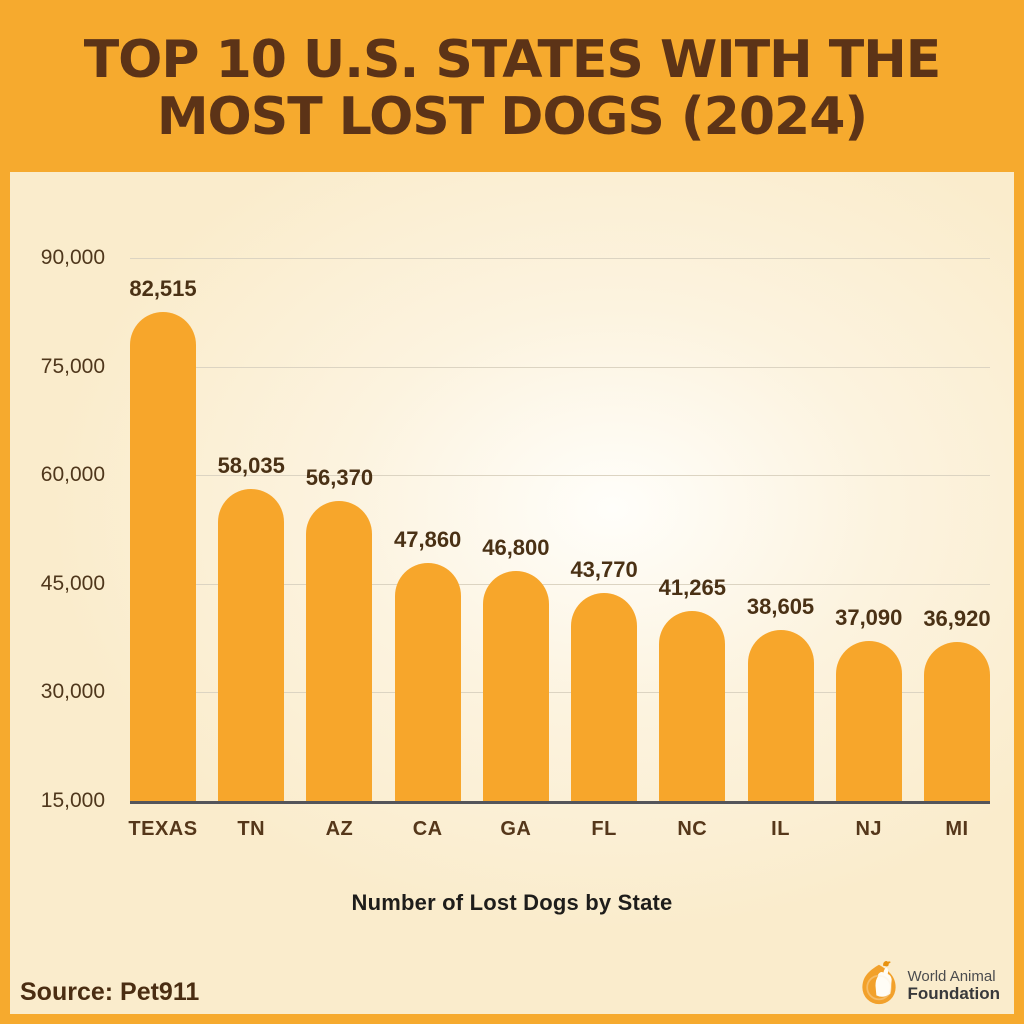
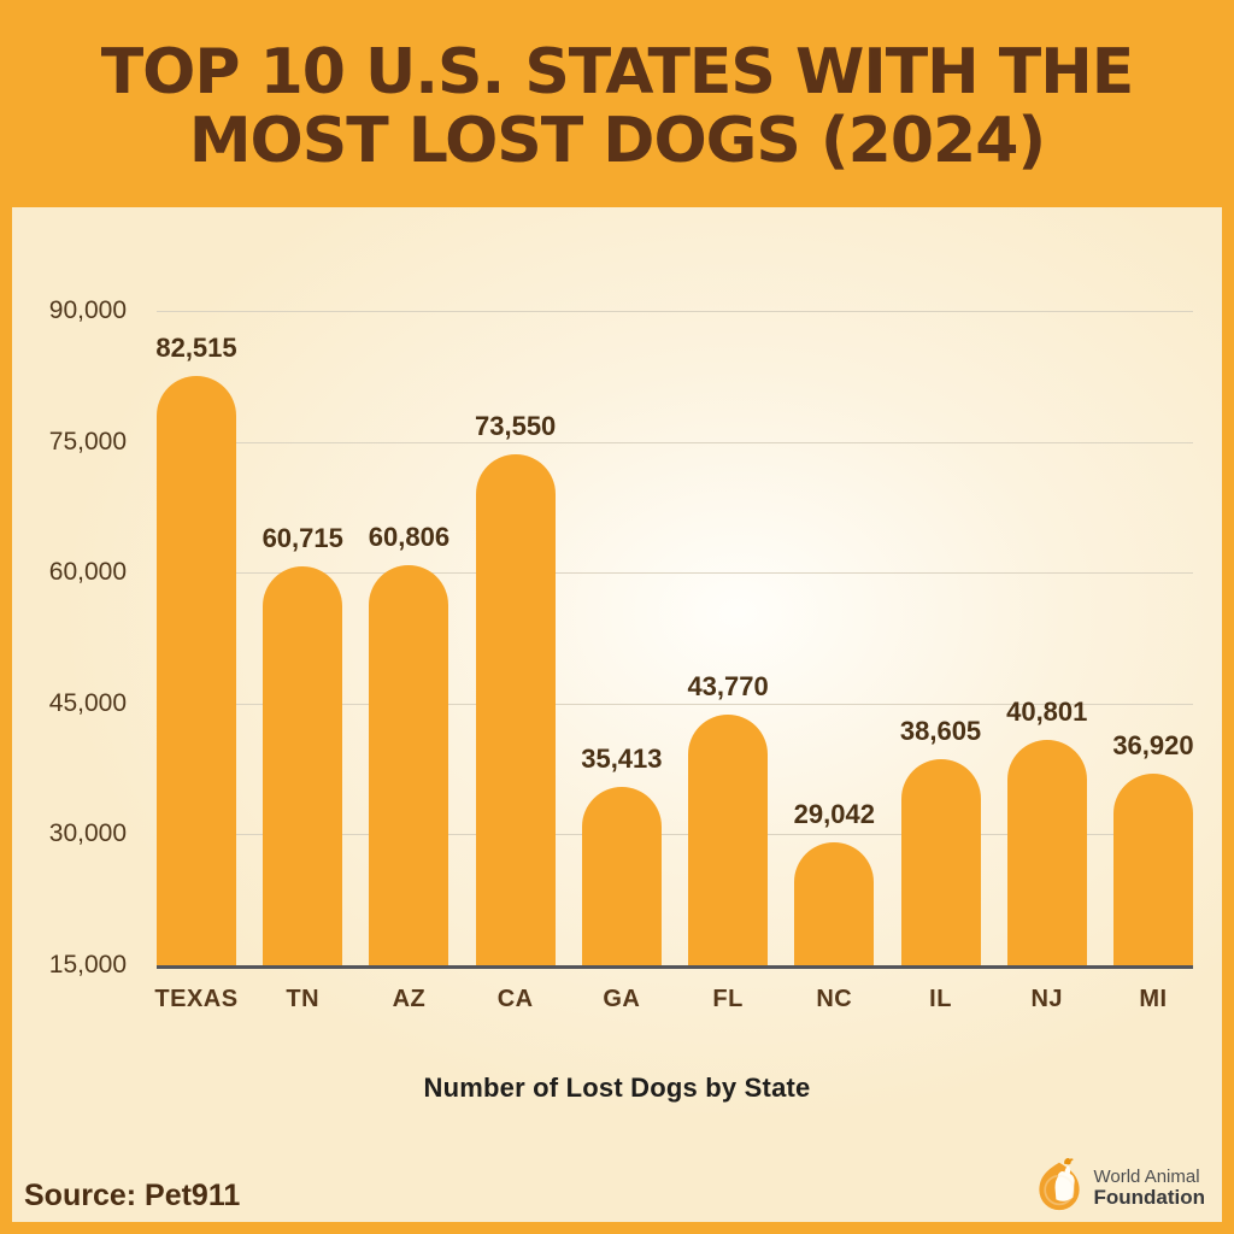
TN: 58,035 -> 60,715
AZ: 56,370 -> 60,806
CA: 47,860 -> 73,550
GA: 46,800 -> 35,413
NC: 41,265 -> 29,042
NJ: 37,090 -> 40,801
